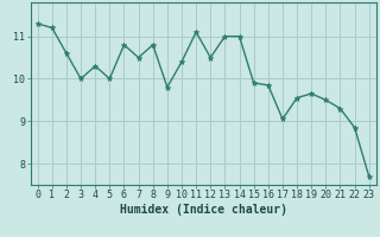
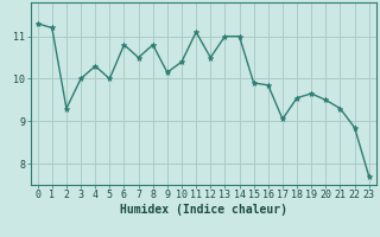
2: 10.60 -> 9.30
9: 9.80 -> 10.15
